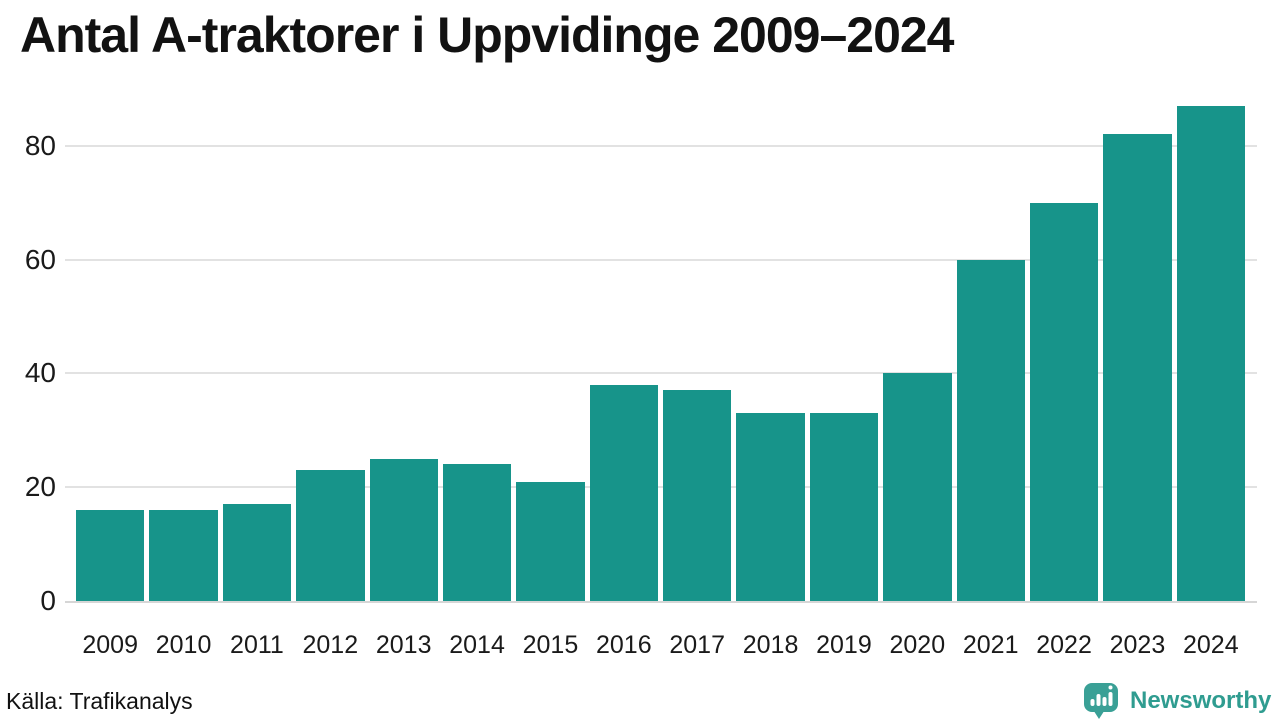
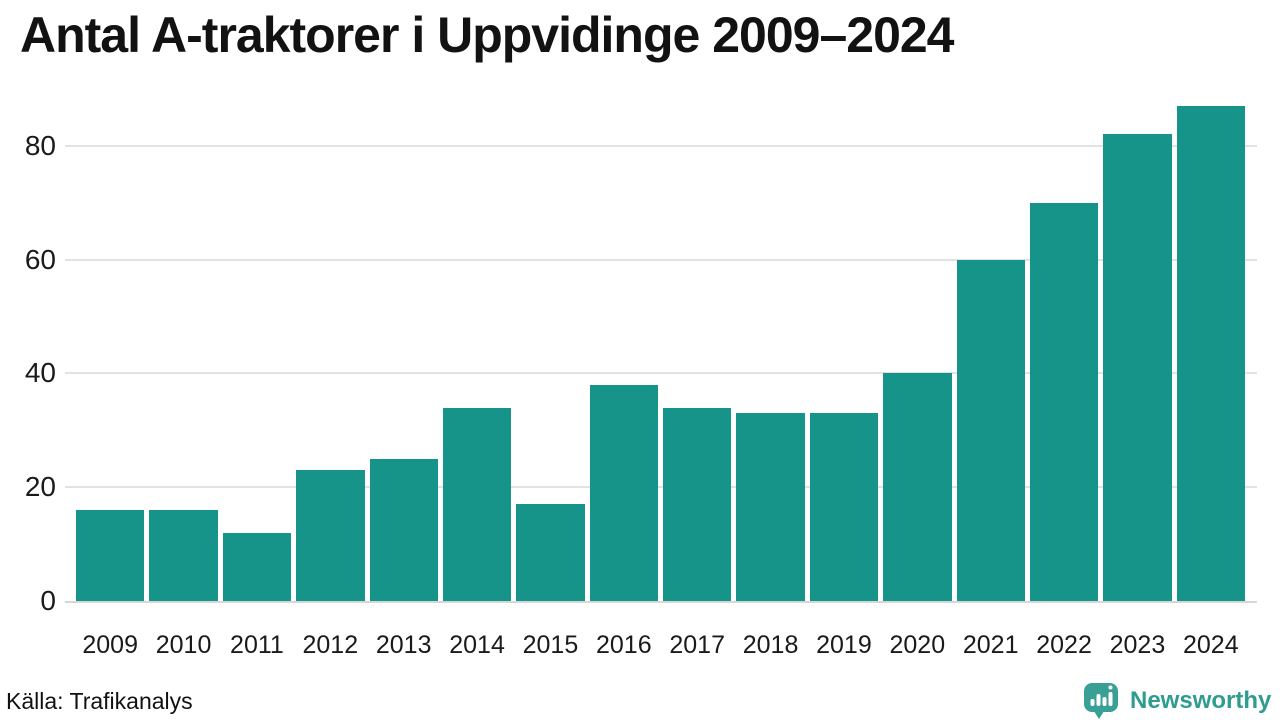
2011: 17 -> 12
2014: 24 -> 34
2015: 21 -> 17
2017: 37 -> 34
